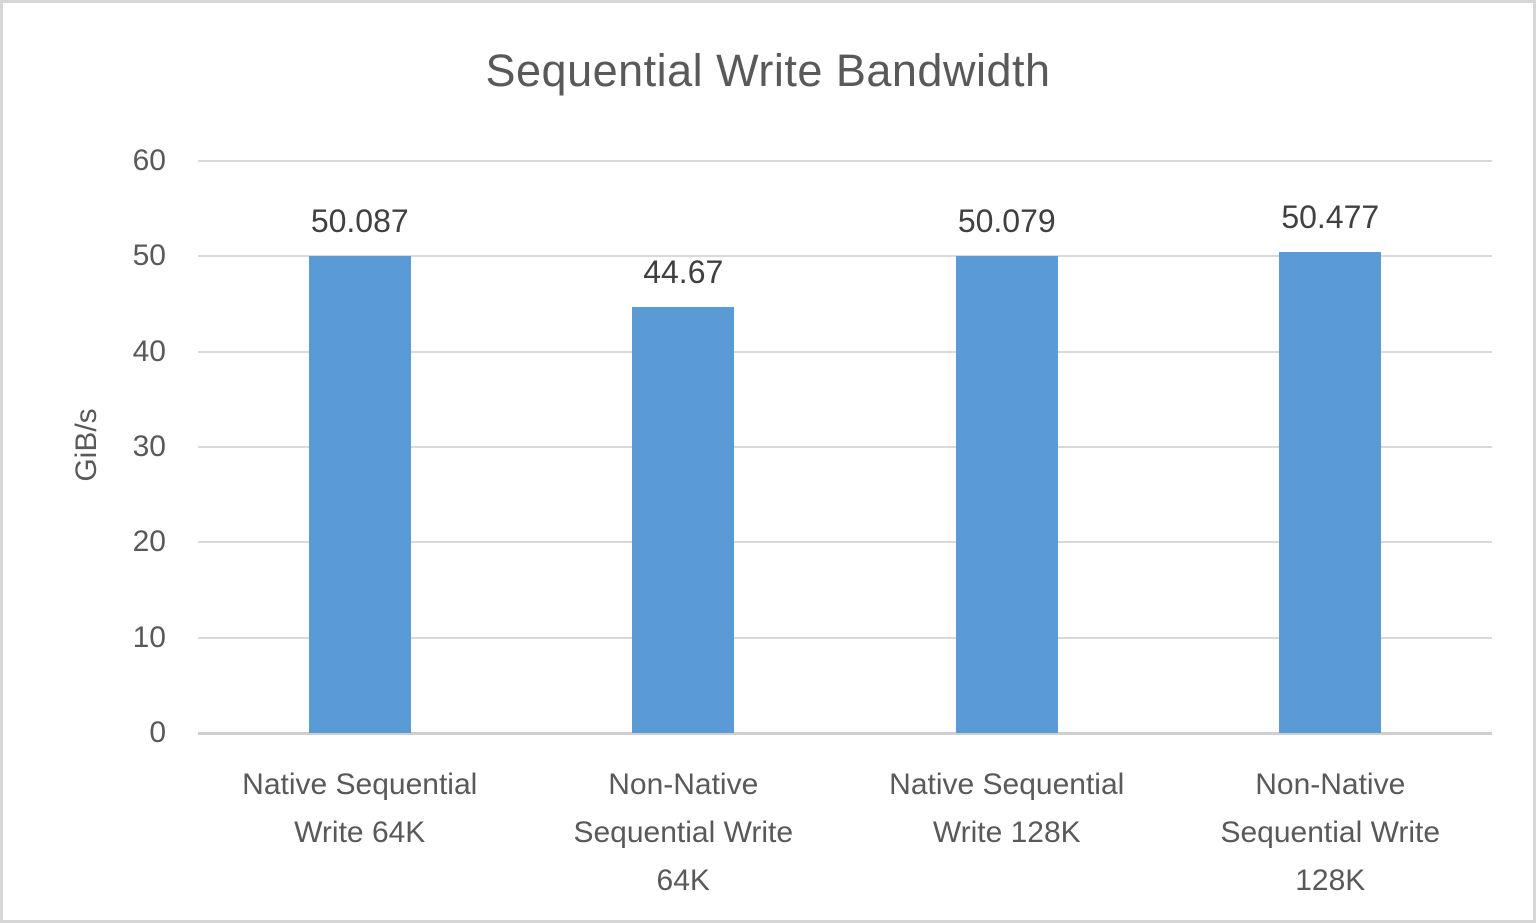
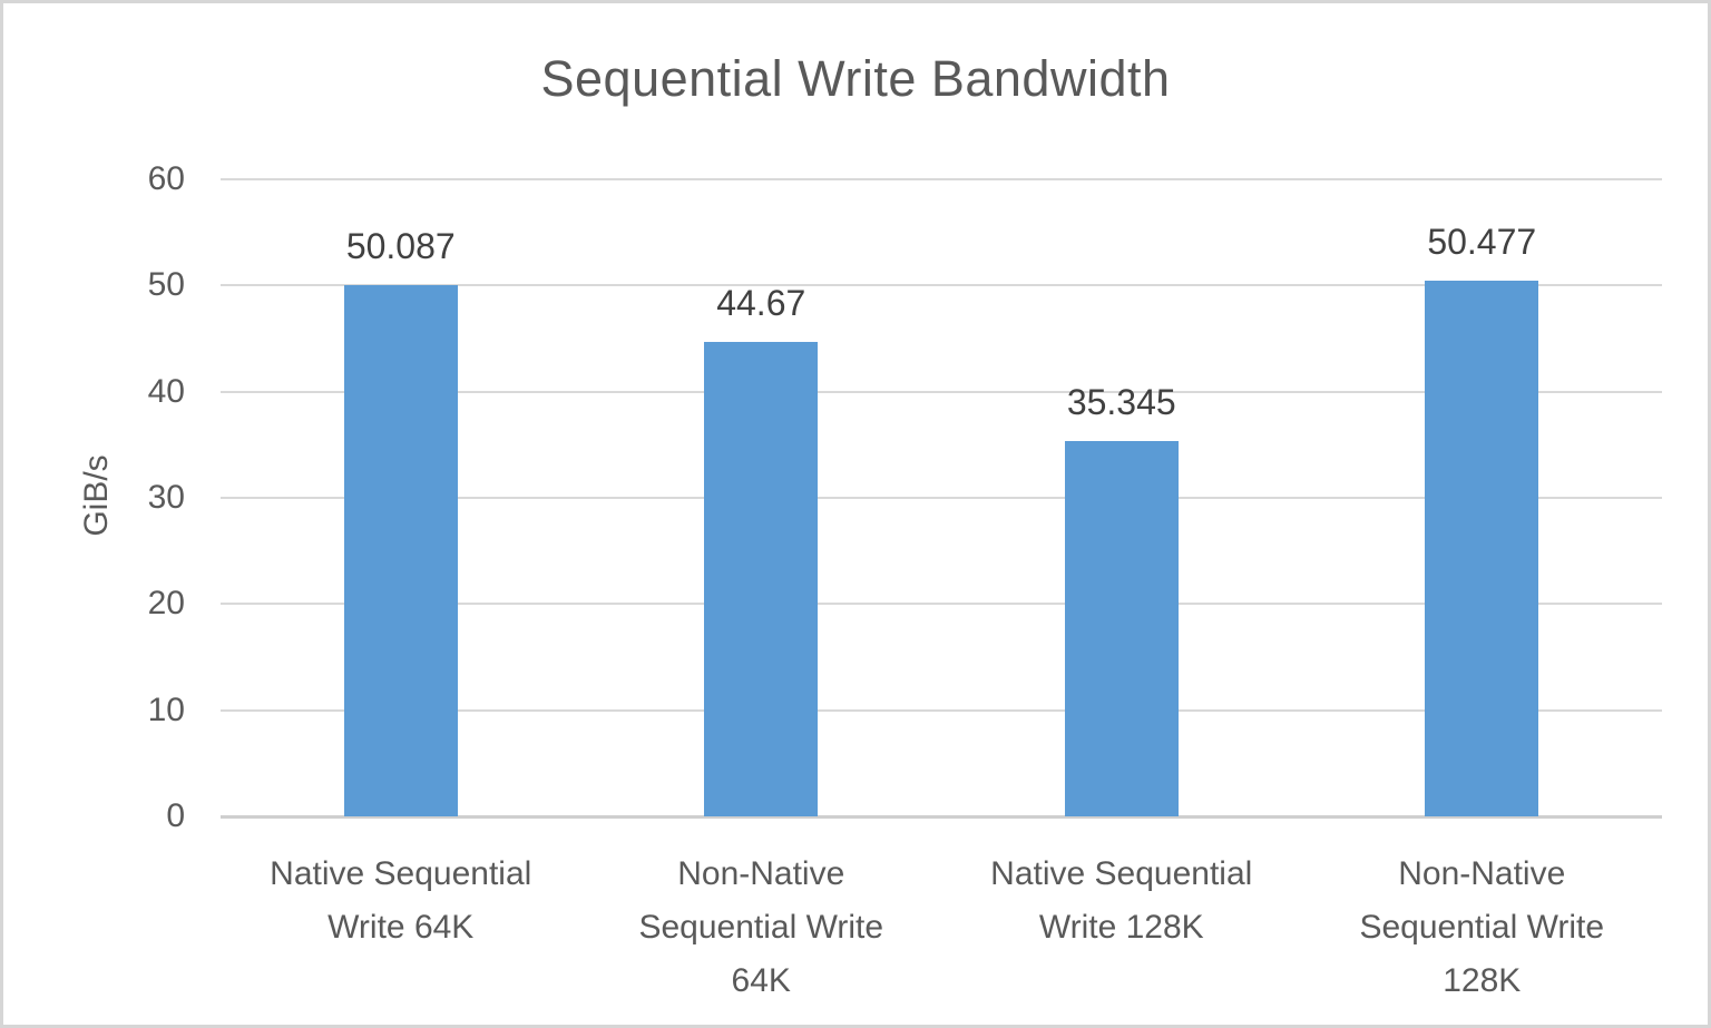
Native Sequential Write 128K: 50.079 -> 35.345
